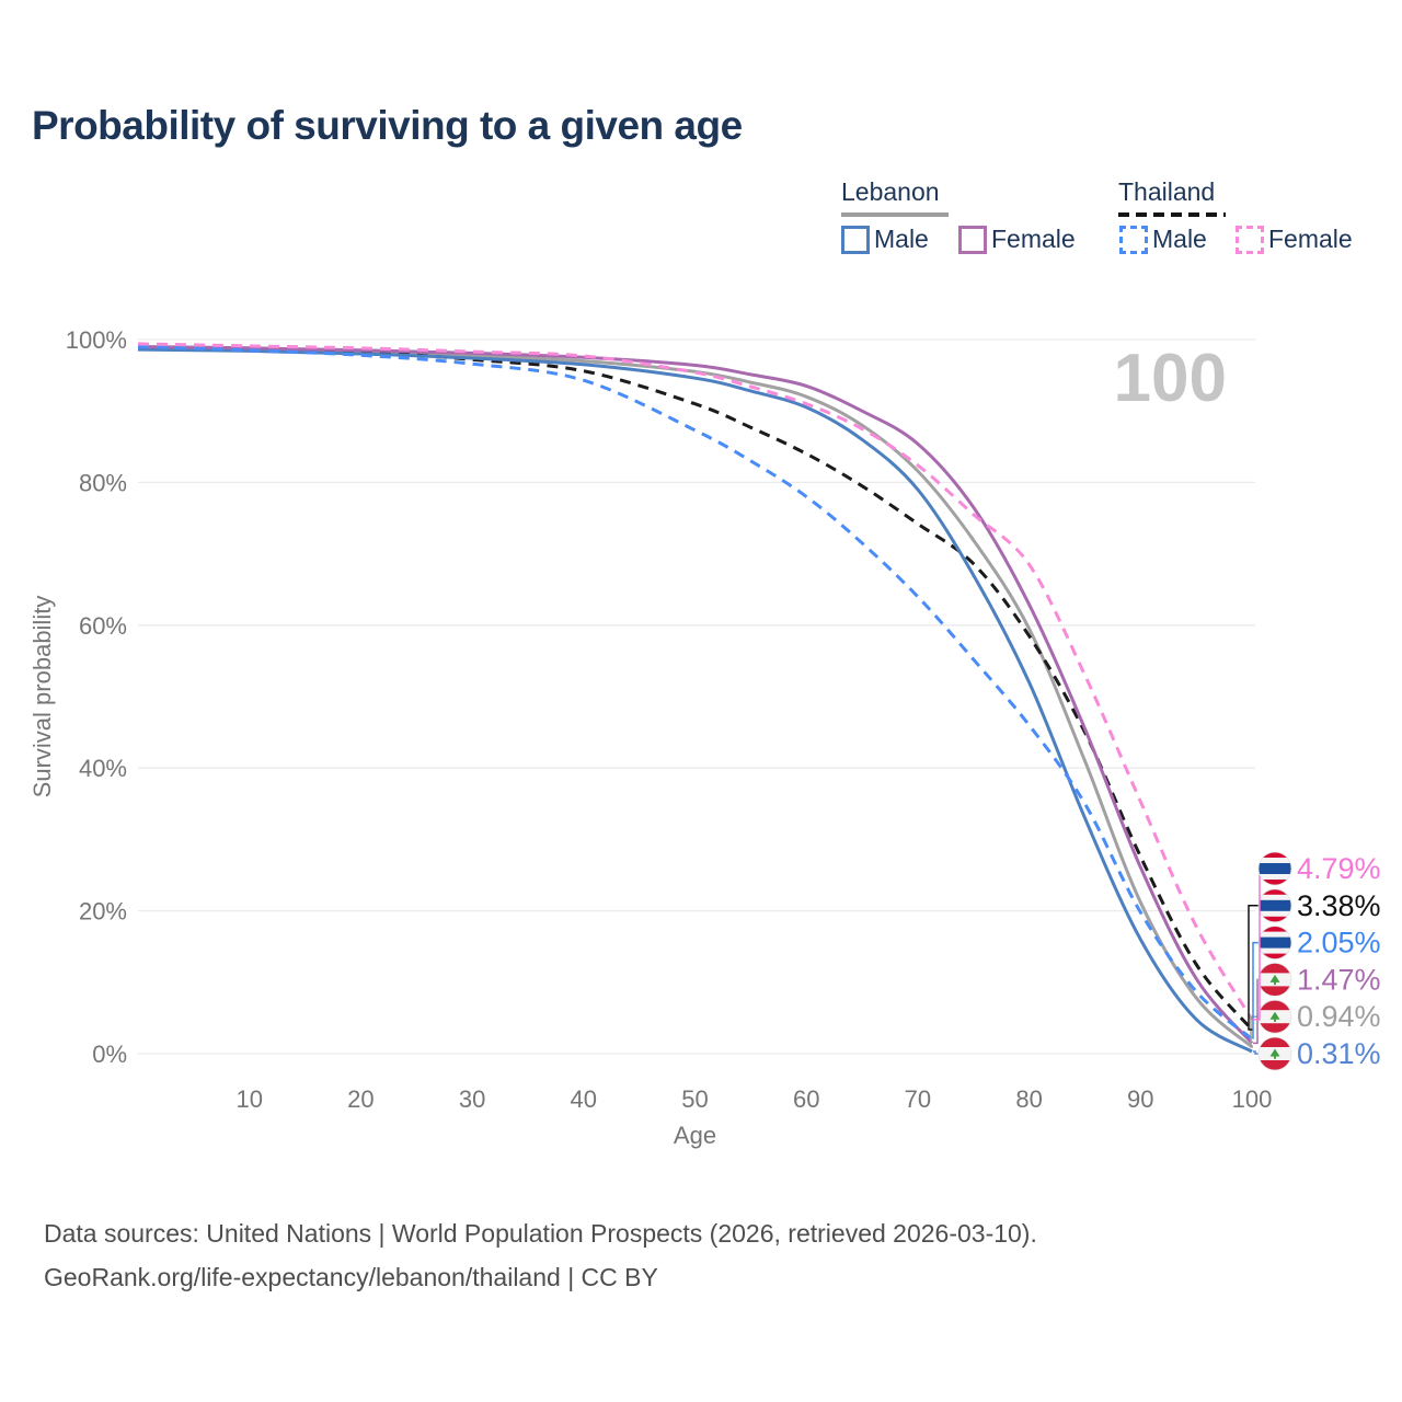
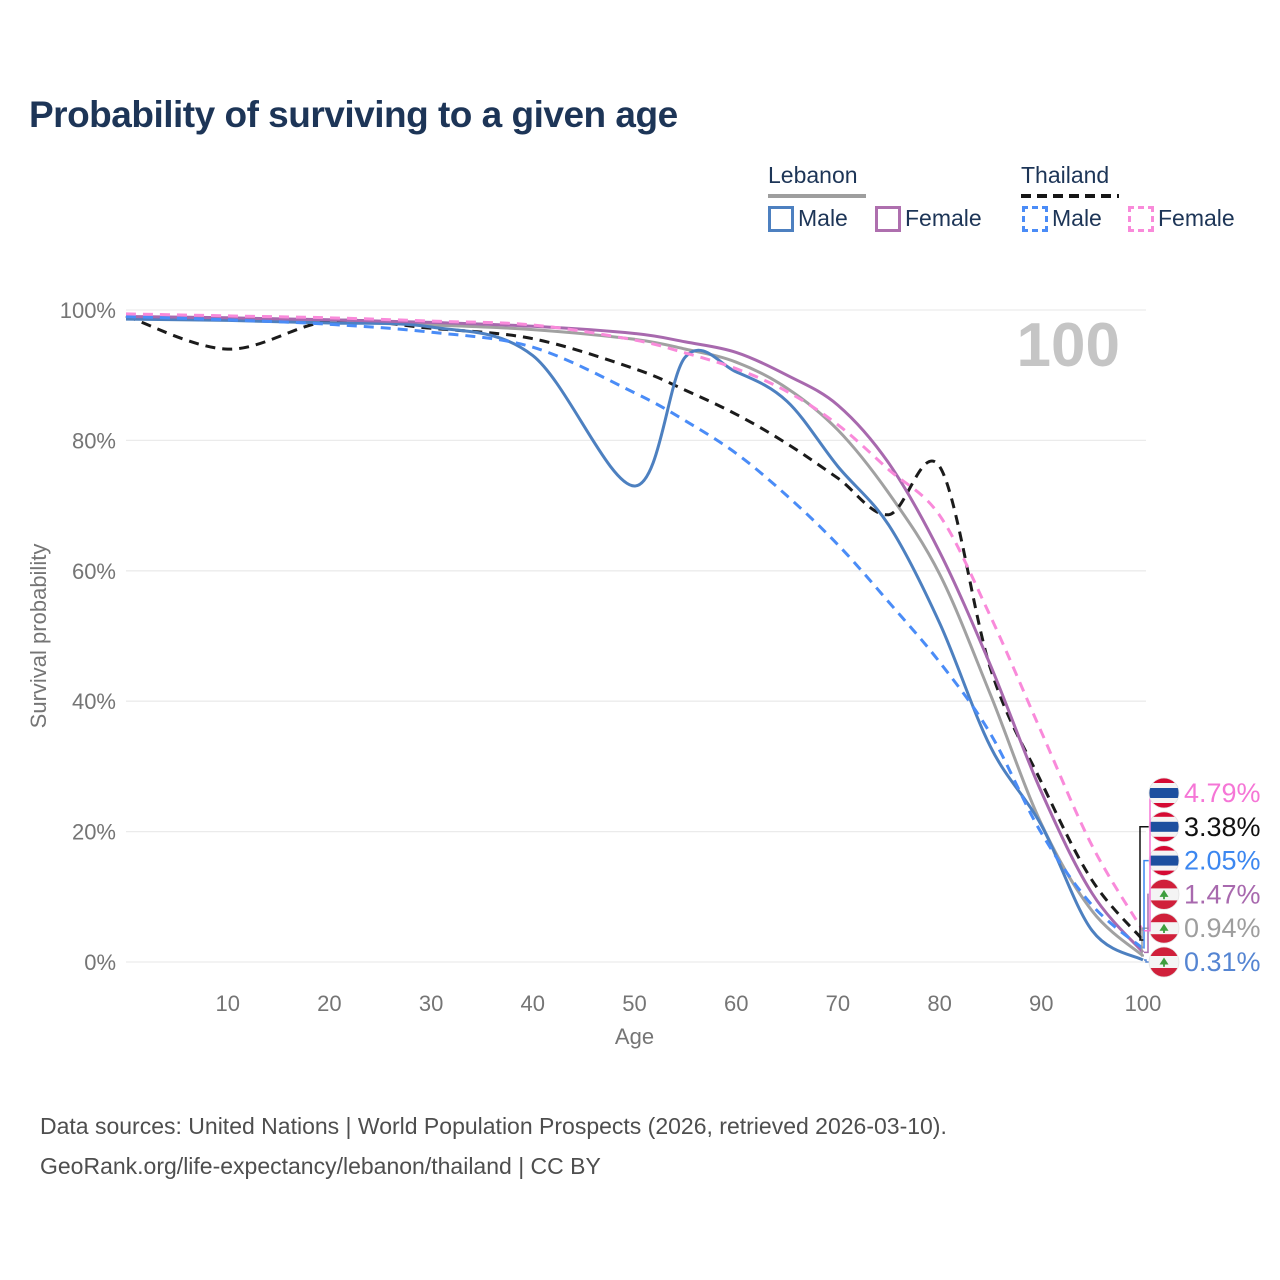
Thailand/10: 99% -> 94%
Lebanon Male/40: 96% -> 93%
Lebanon Male/50: 95% -> 73%
Lebanon Male/70: 79% -> 76%
Thailand/80: 58% -> 76%
Lebanon Male/90: 16% -> 21%
